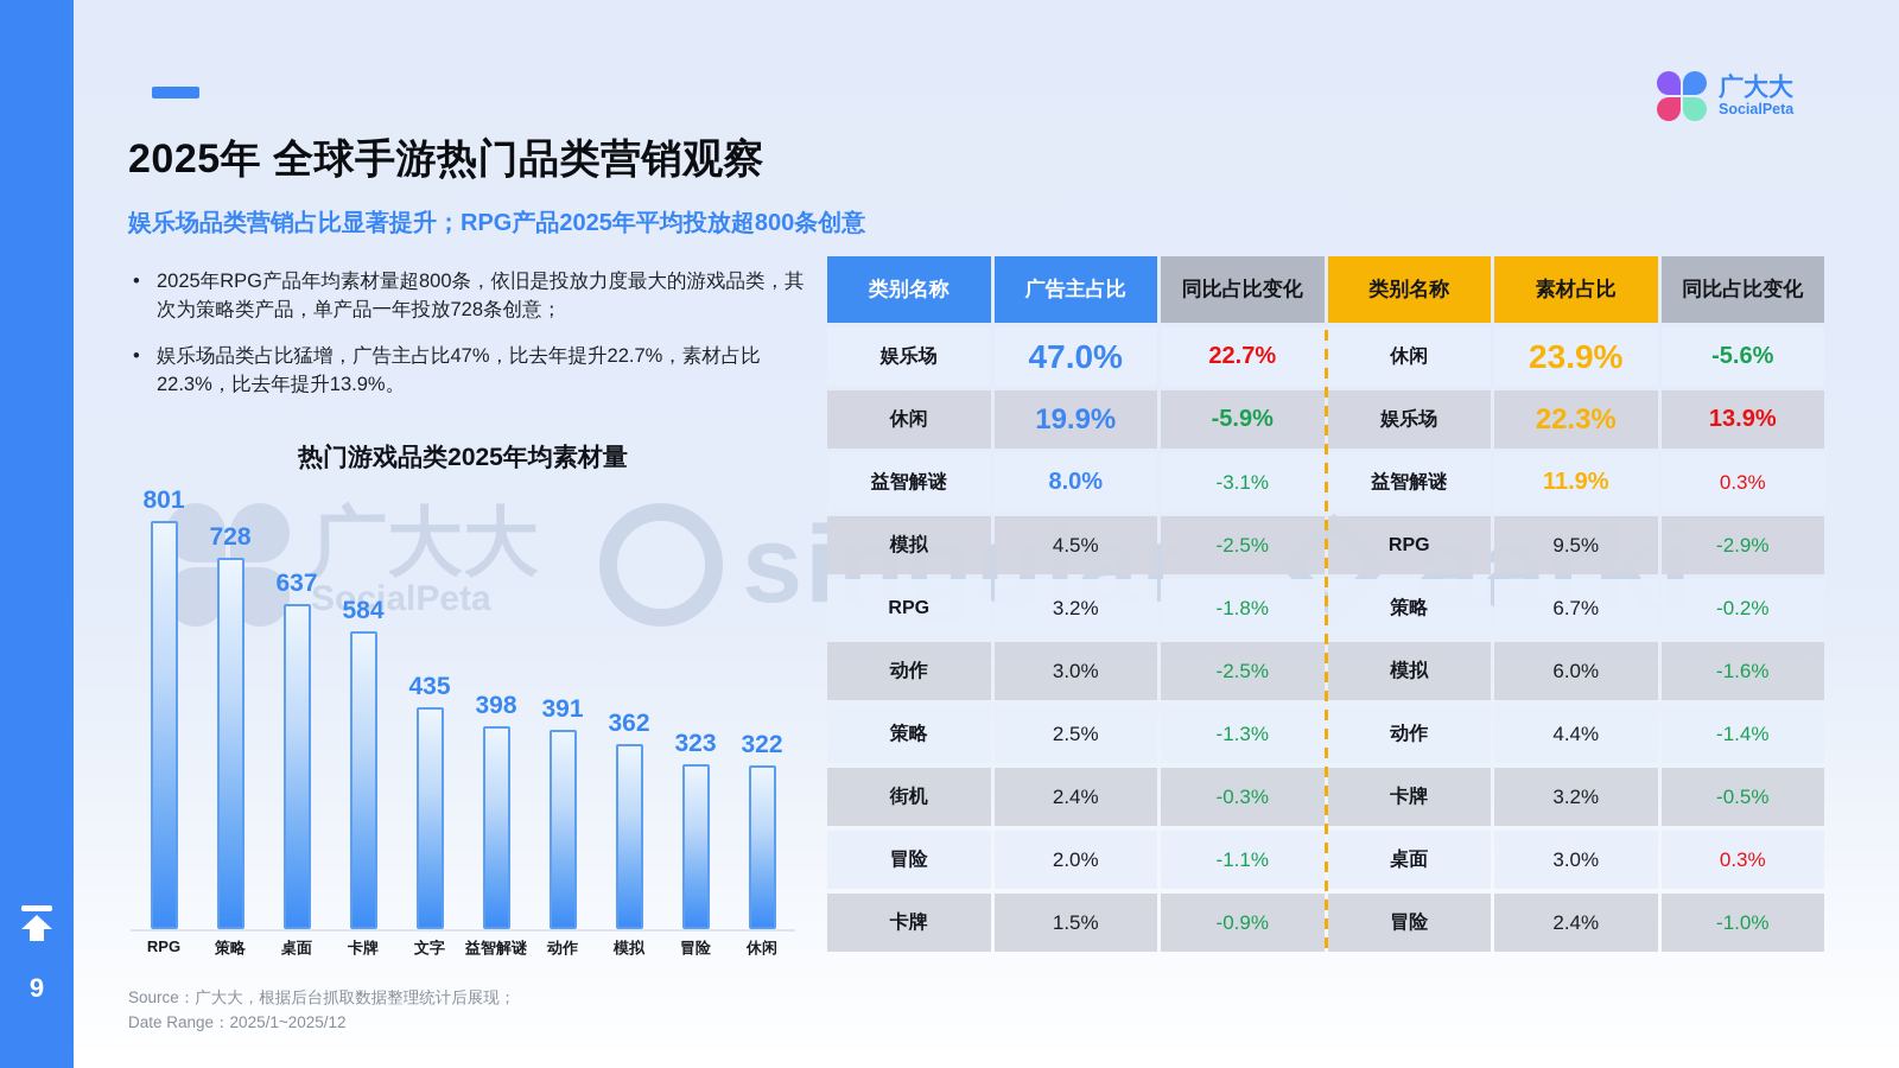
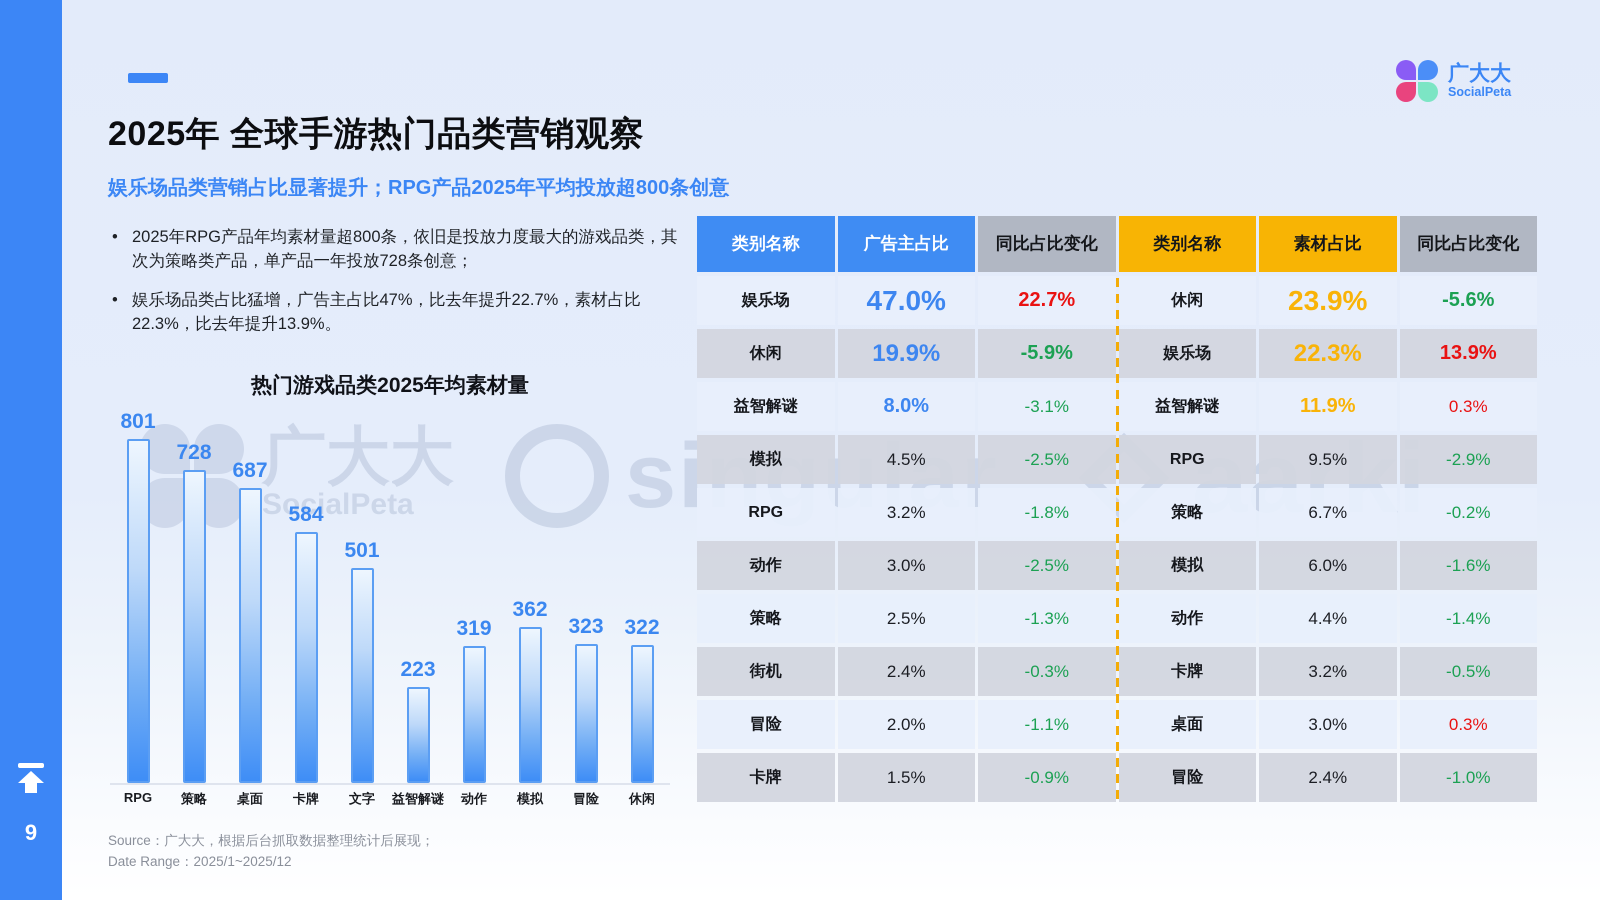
桌面: 637 -> 687
文字: 435 -> 501
益智解谜: 398 -> 223
动作: 391 -> 319
